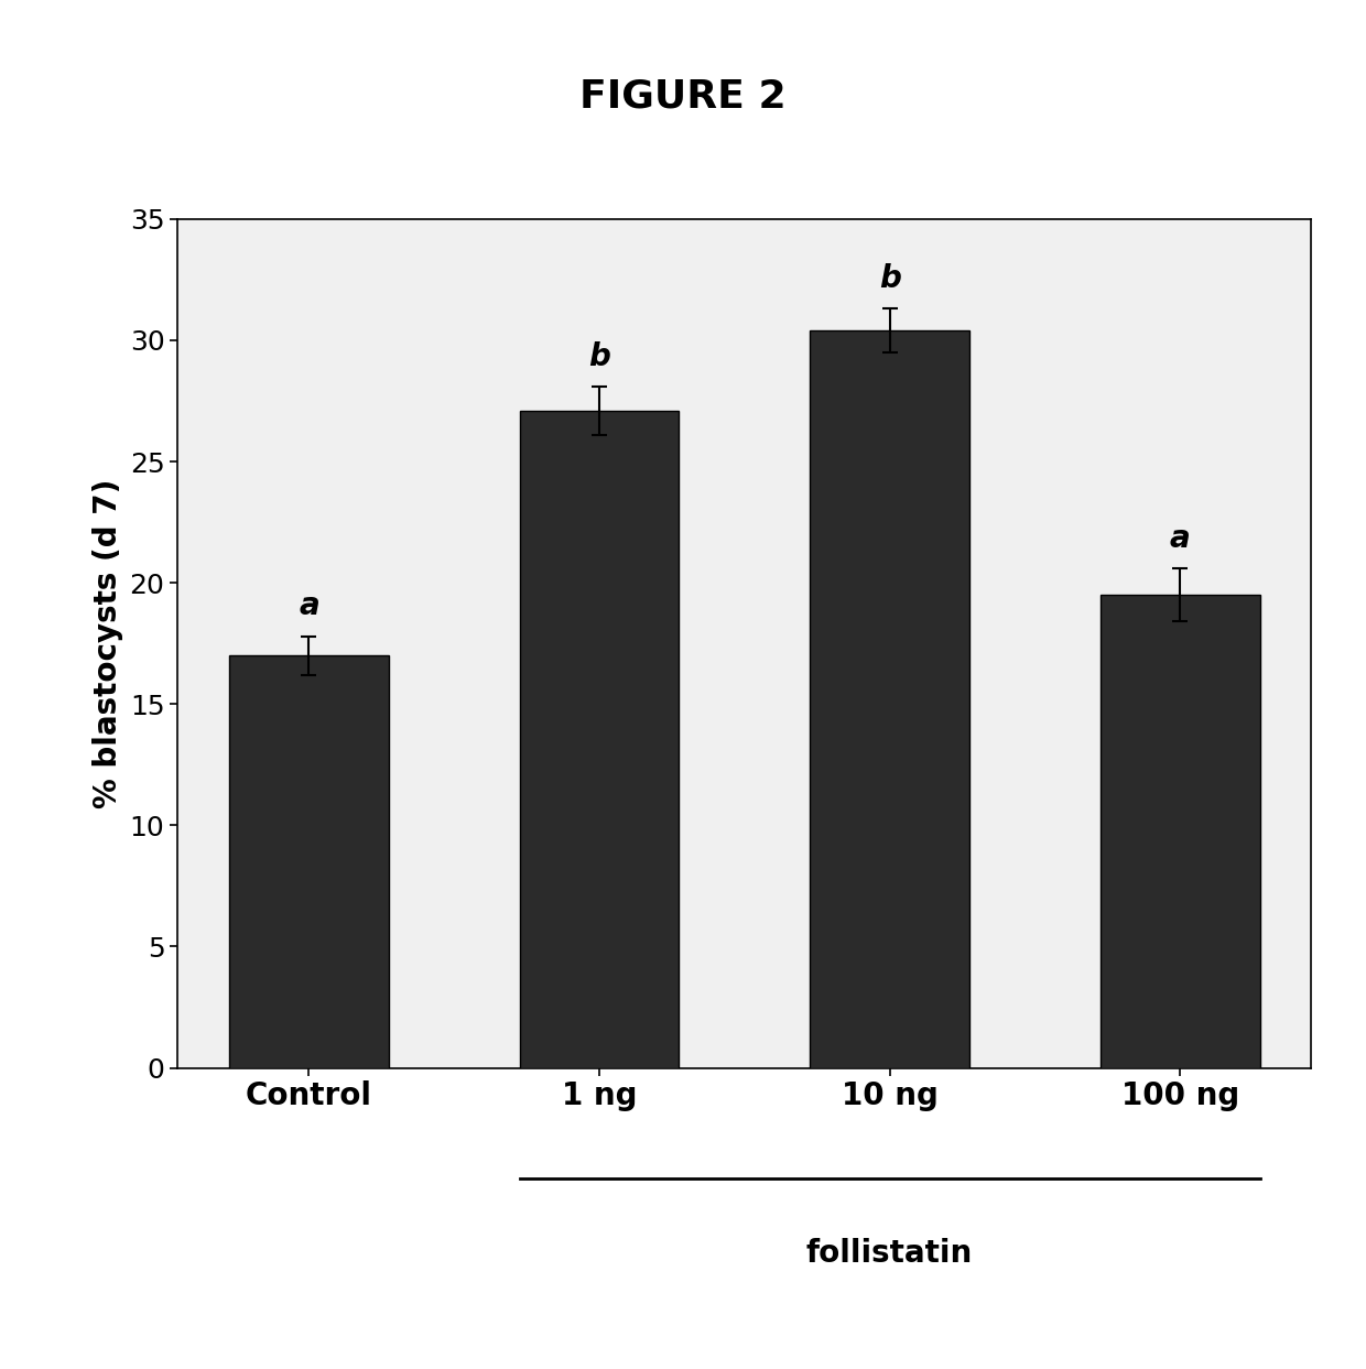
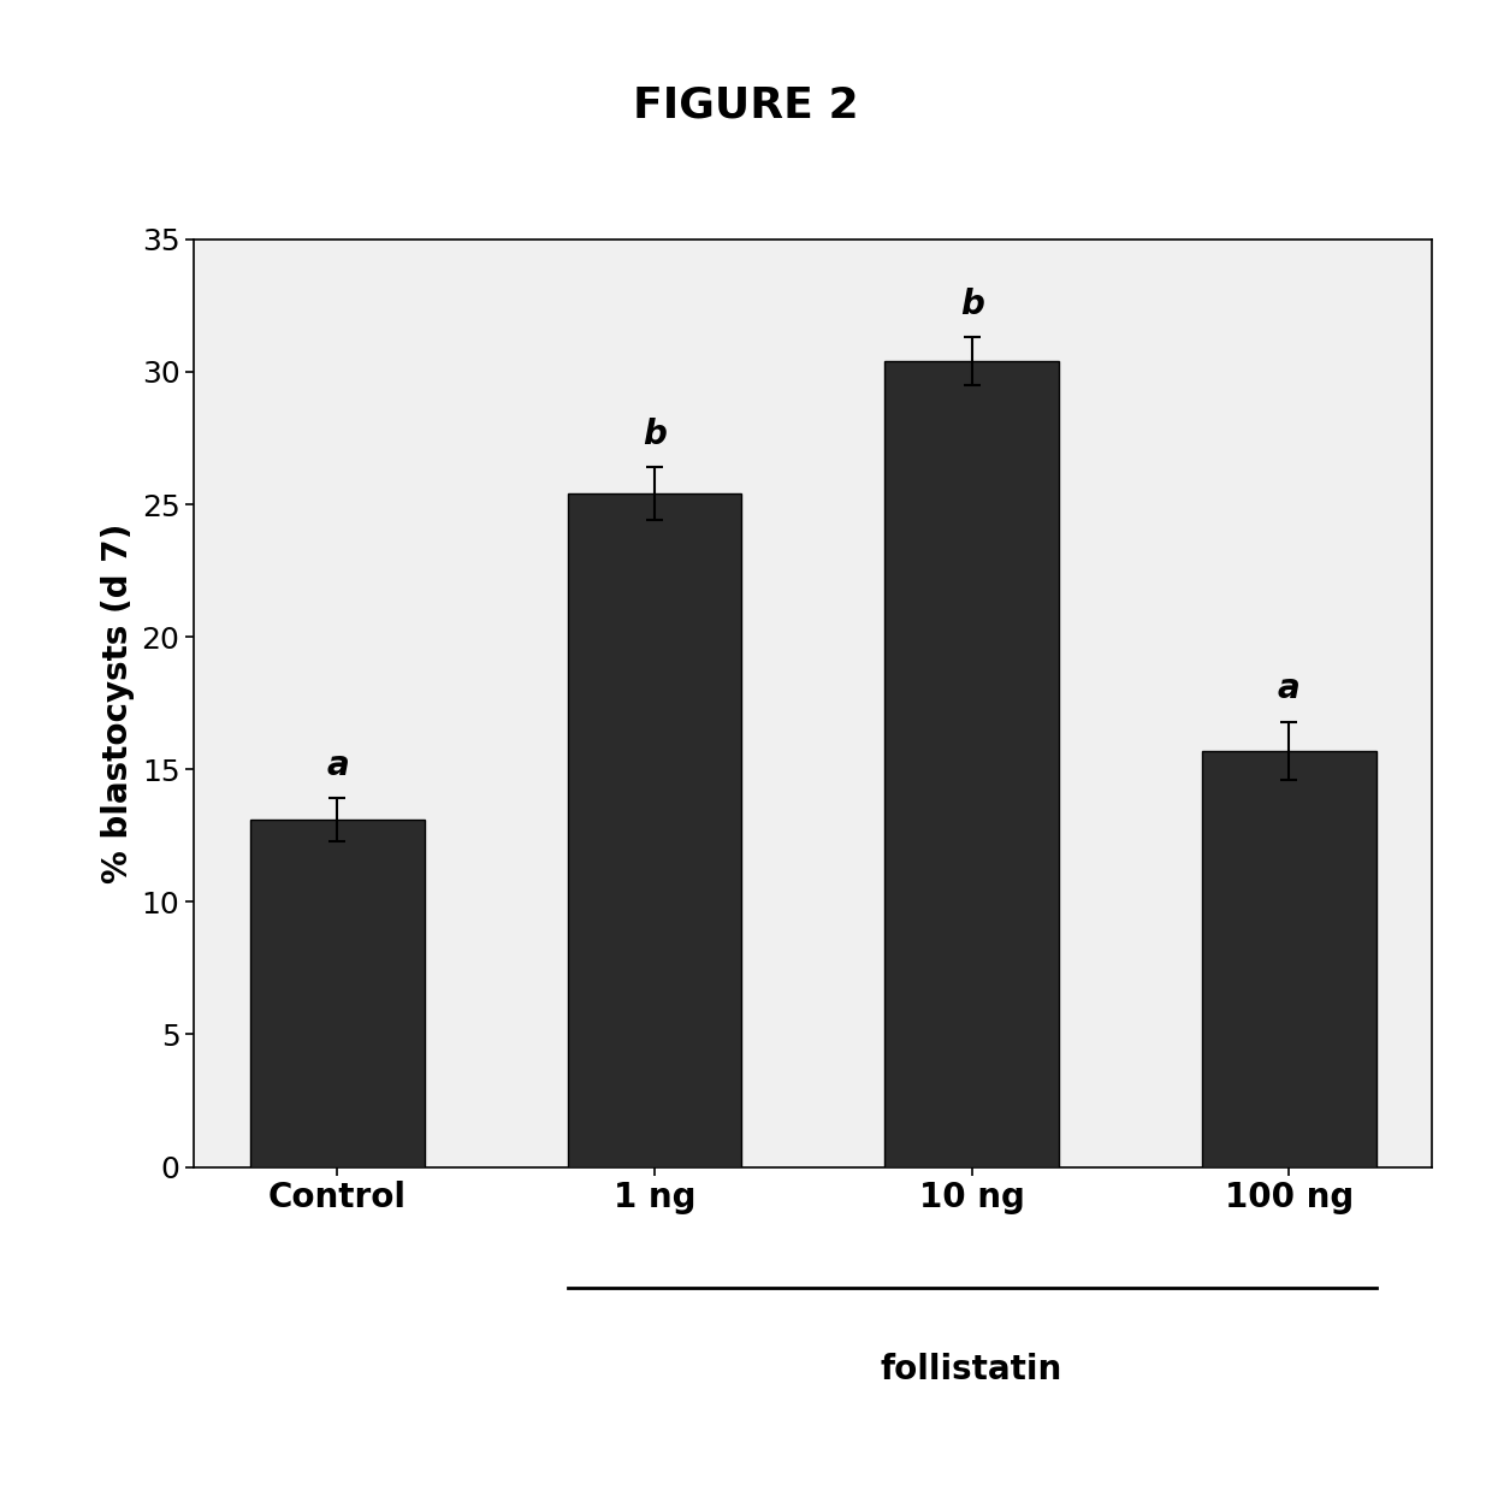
Control: 17.0 -> 13.1
1 ng: 27.1 -> 25.4
100 ng: 19.5 -> 15.7
